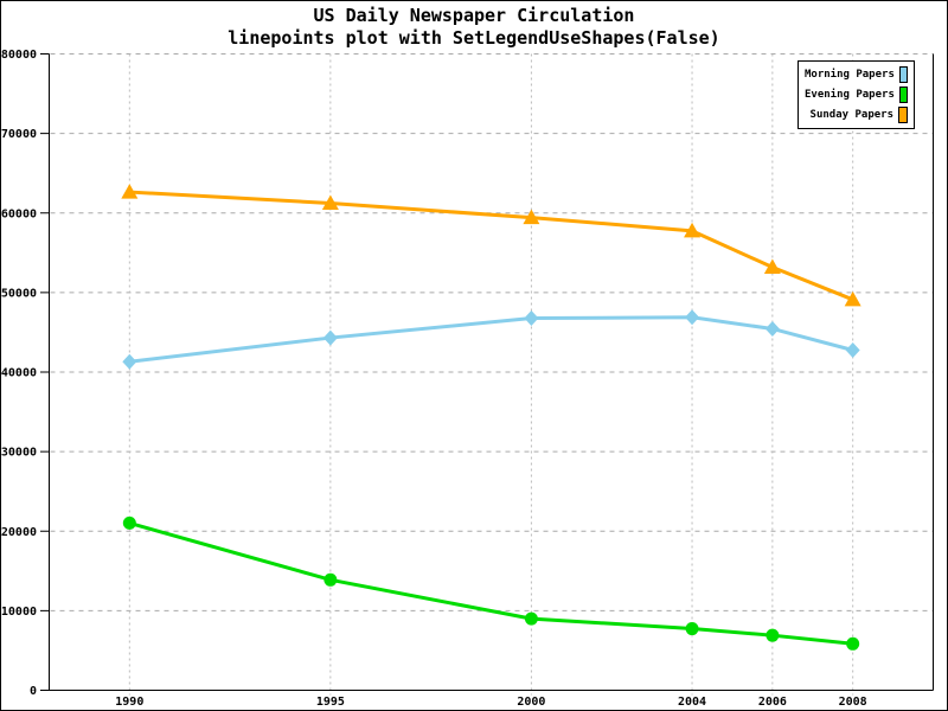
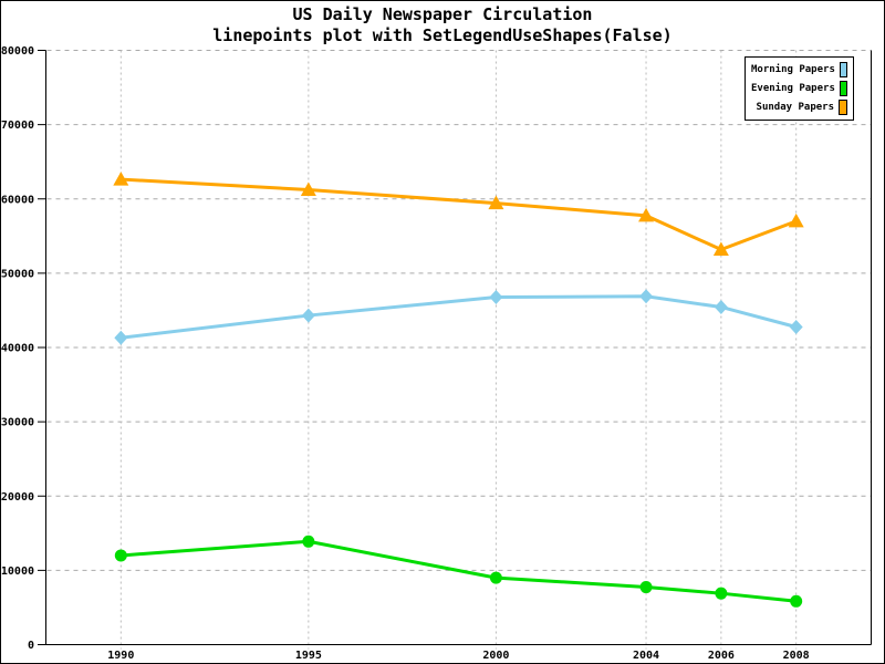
Evening Papers/1990: 21000 -> 12000
Sunday Papers/2008: 49000 -> 57000
